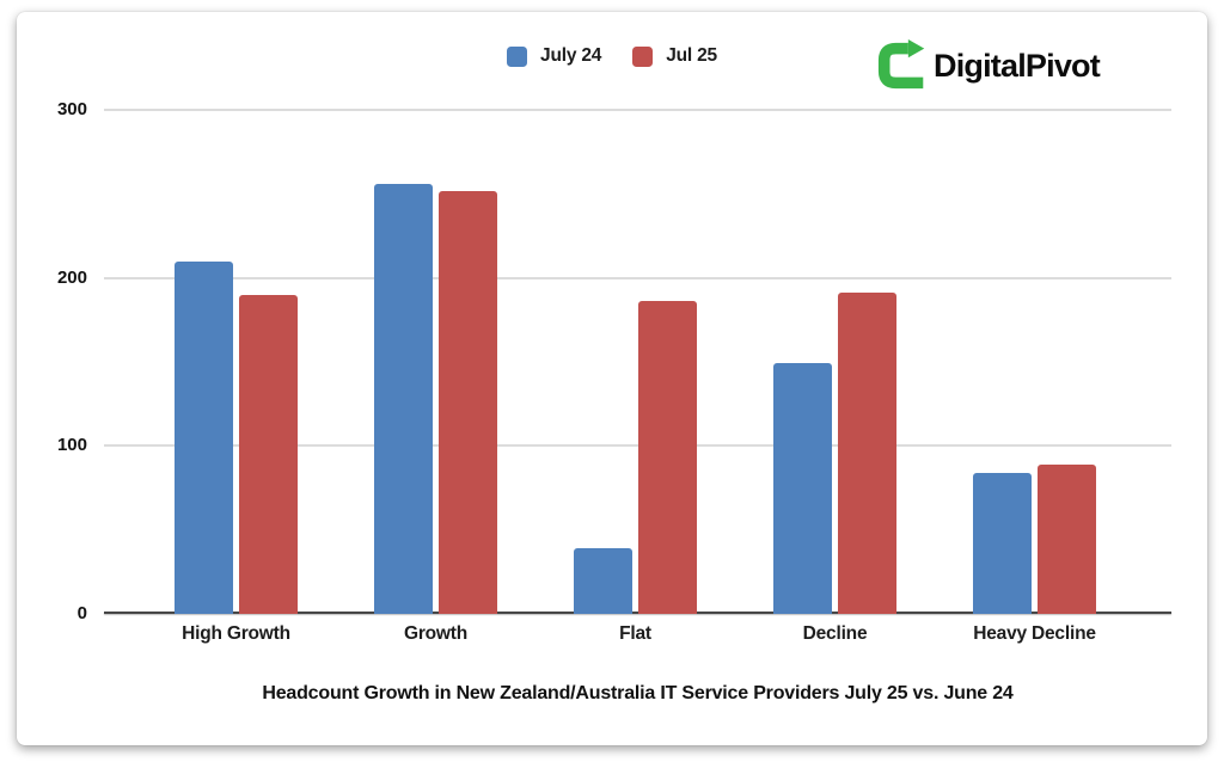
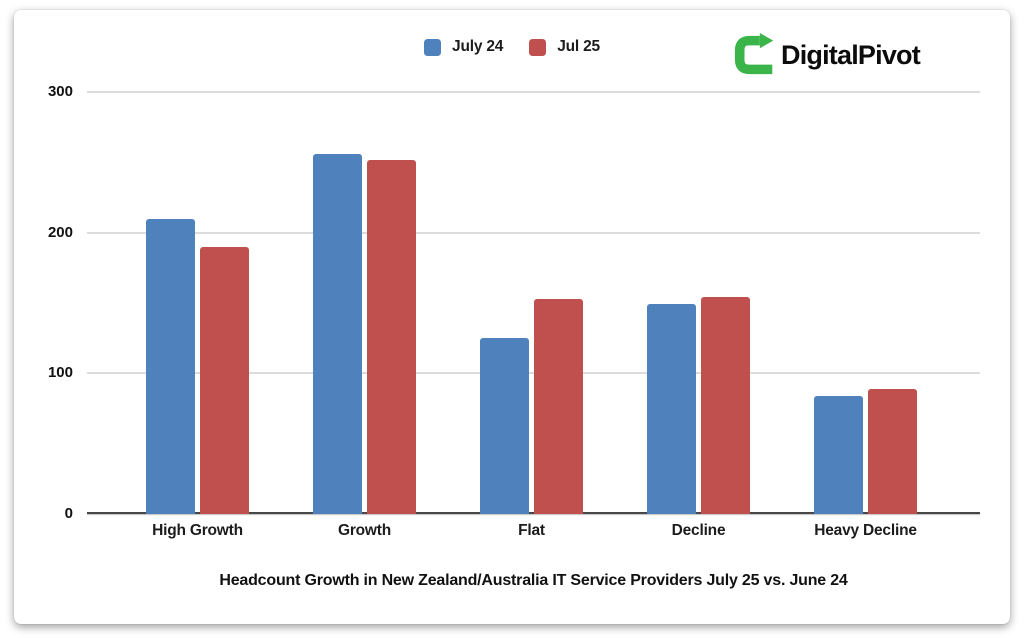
July 24/Flat: 39 -> 125
Jul 25/Flat: 186 -> 153
Jul 25/Decline: 191 -> 154
